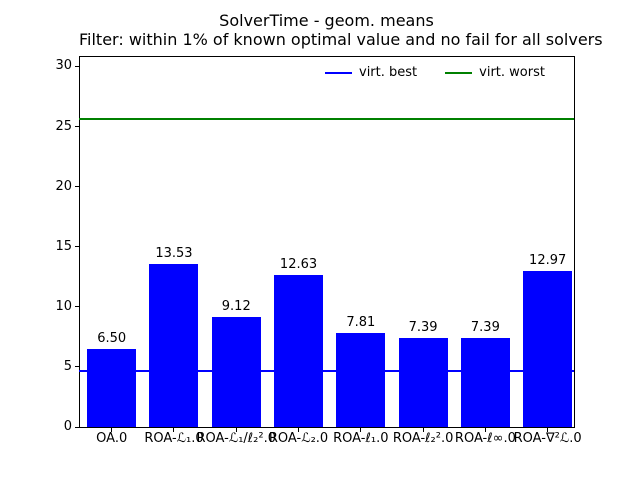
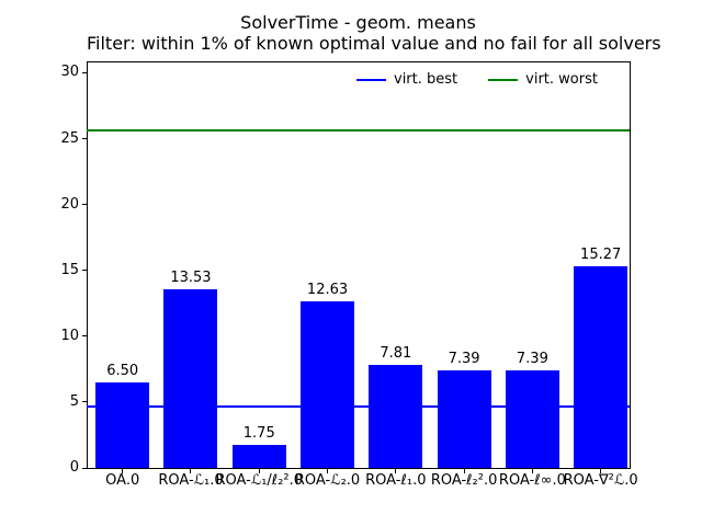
ROA-ℒ₁/ℓ₂².0: 9.12 -> 1.75
ROA-∇²ℒ.0: 12.97 -> 15.27
